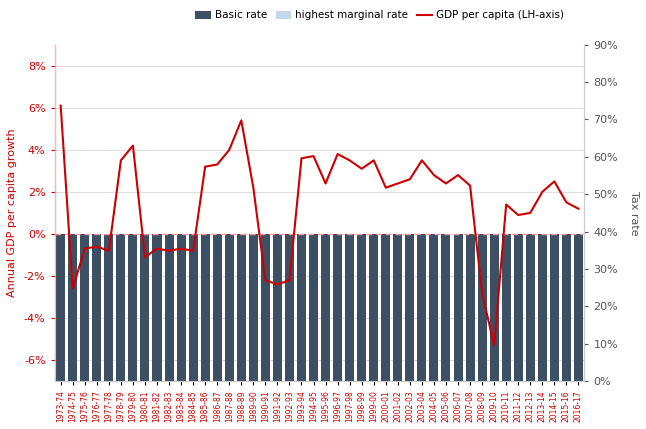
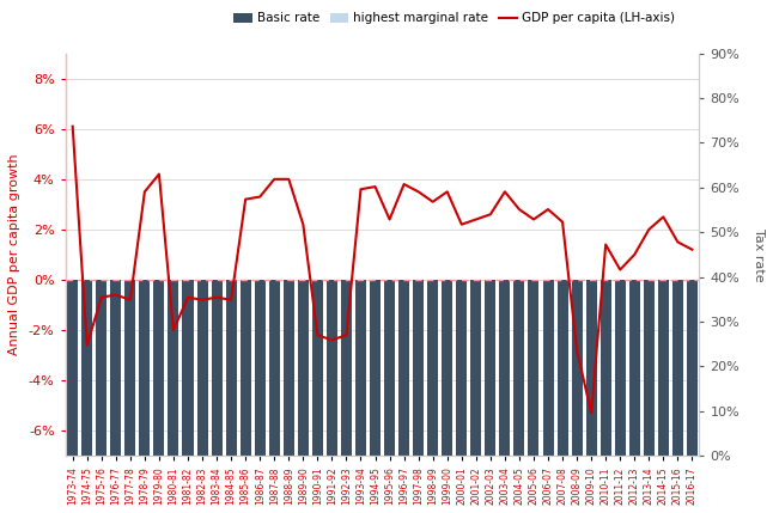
GDP per capita (LH-axis)/1980-81: -1.1% -> -2.0%
GDP per capita (LH-axis)/1988-89: 5.4% -> 4.0%
GDP per capita (LH-axis)/2011-12: 0.9% -> 0.4%
